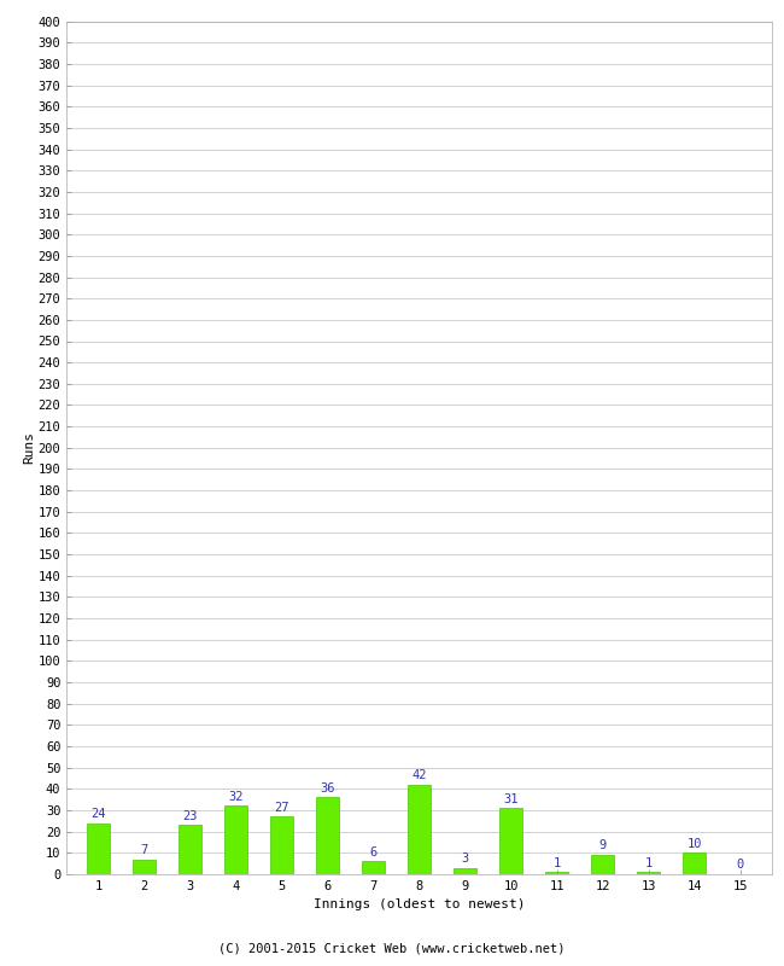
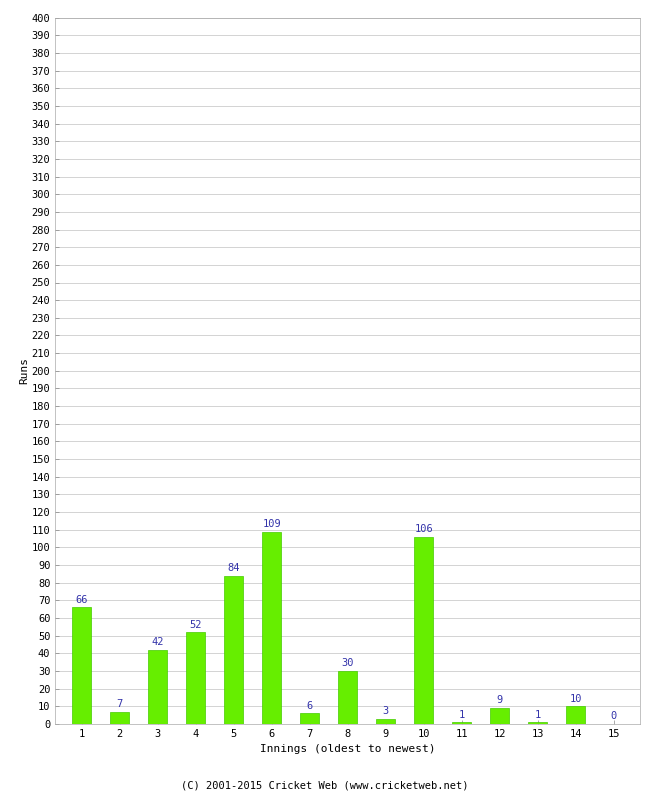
1: 24 -> 66
3: 23 -> 42
4: 32 -> 52
5: 27 -> 84
6: 36 -> 109
8: 42 -> 30
10: 31 -> 106
